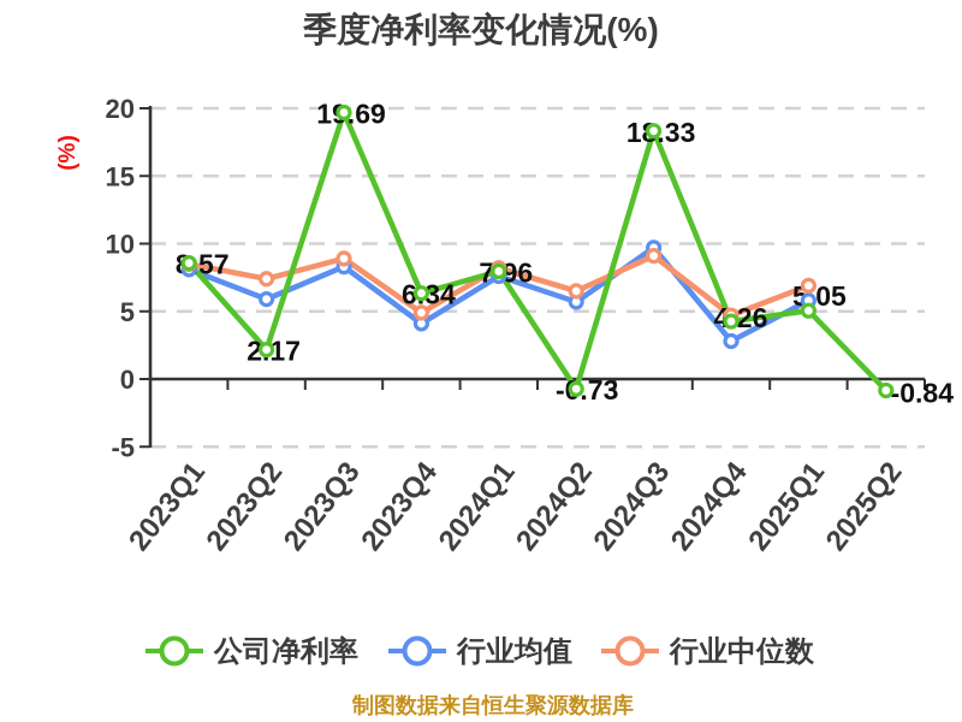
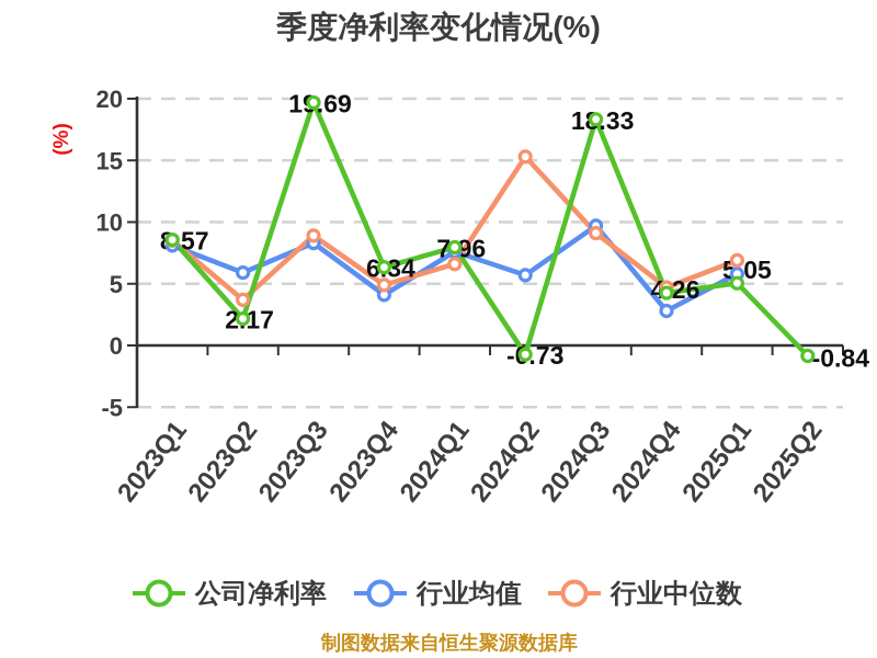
行业中位数/2023Q2: 7.4 -> 3.7
行业中位数/2024Q1: 8.2 -> 6.6
行业中位数/2024Q2: 6.5 -> 15.3
